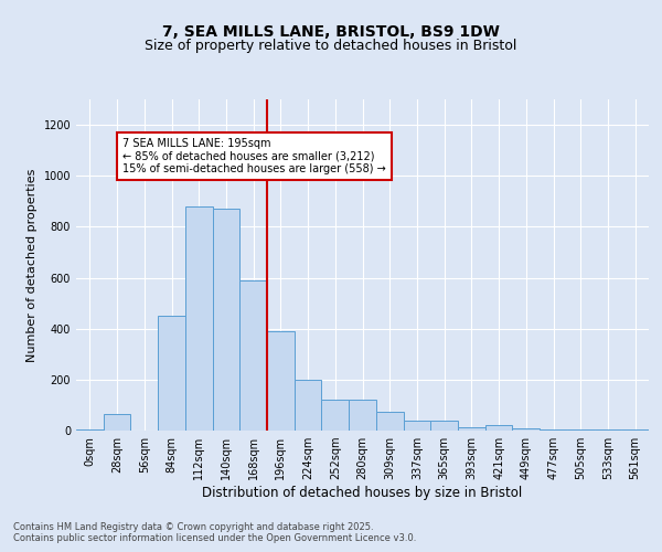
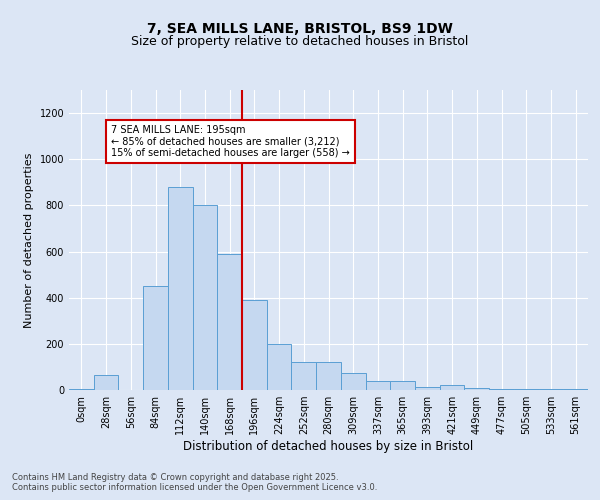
140sqm: 870 -> 800
